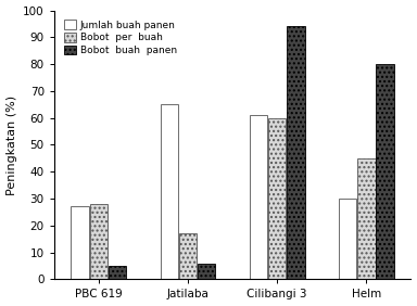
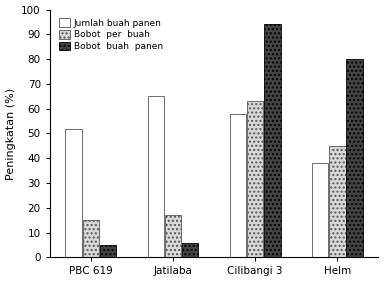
Jumlah buah panen/PBC 619: 27 -> 52
Bobot per buah/PBC 619: 28 -> 15
Jumlah buah panen/Cilibangi 3: 61 -> 58
Bobot per buah/Cilibangi 3: 60 -> 63
Jumlah buah panen/Helm: 30 -> 38
